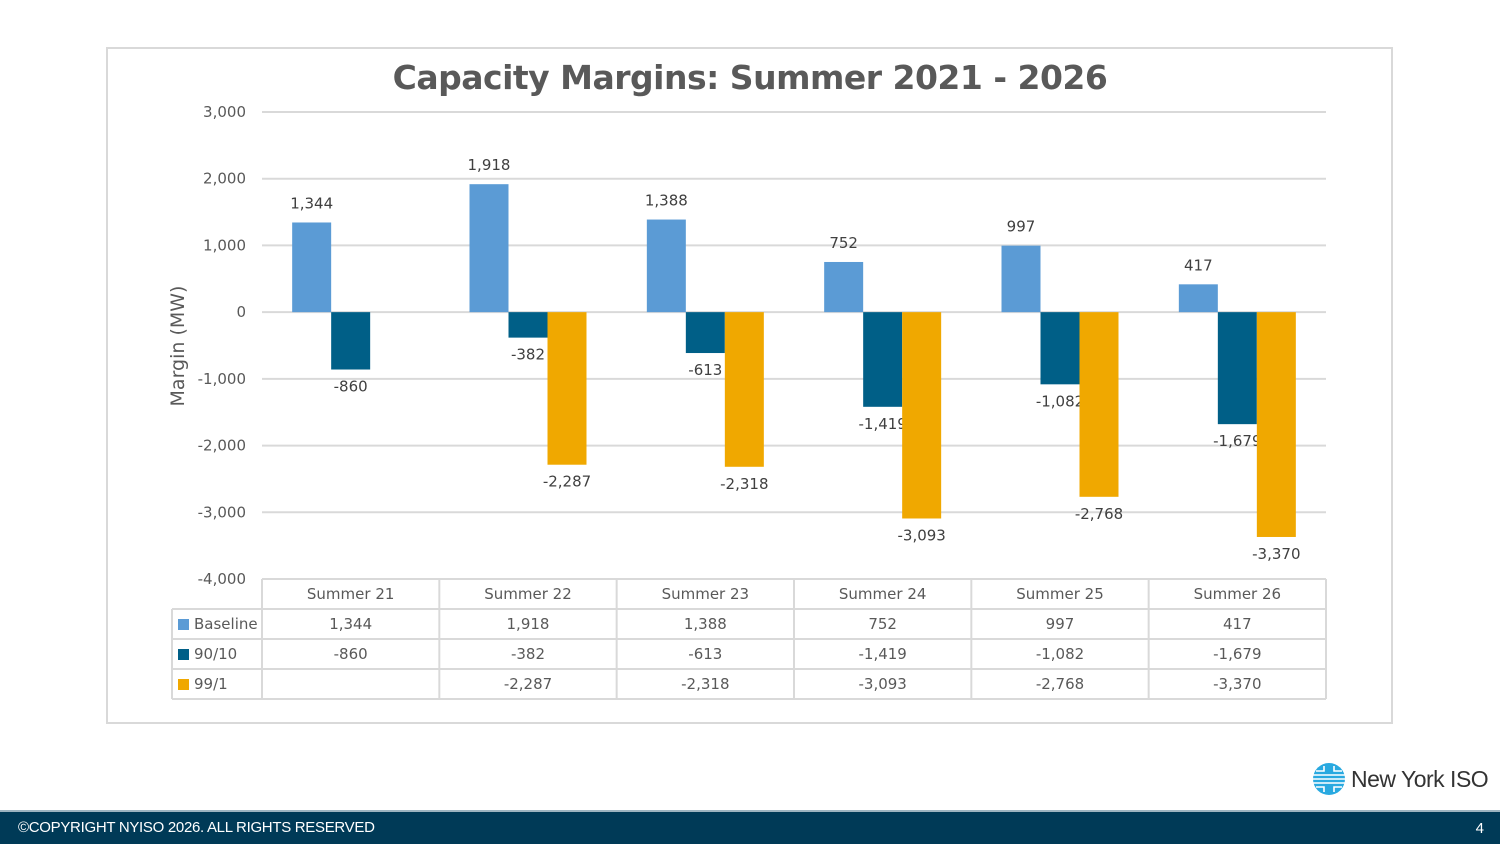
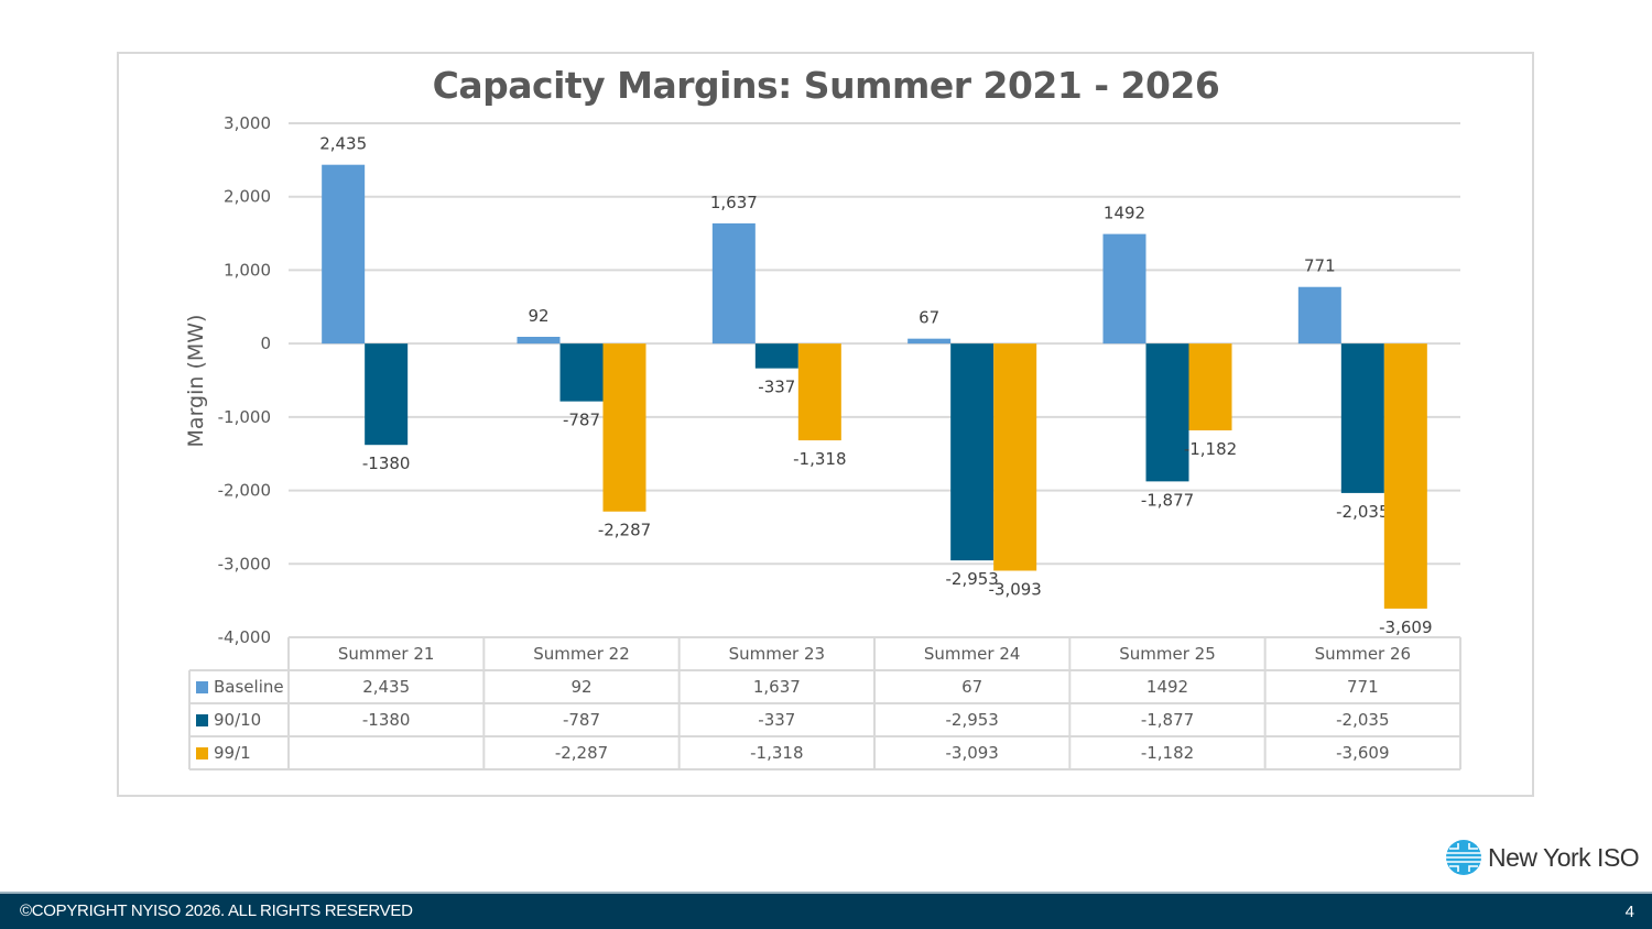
Baseline/Summer 21: 1,344 -> 2,435
90/10/Summer 21: -860 -> -1380
Baseline/Summer 22: 1,918 -> 92
90/10/Summer 22: -382 -> -787
Baseline/Summer 23: 1,388 -> 1,637
90/10/Summer 23: -613 -> -337
99/1/Summer 23: -2,318 -> -1,318
Baseline/Summer 24: 752 -> 67
90/10/Summer 24: -1,419 -> -2,953
Baseline/Summer 25: 997 -> 1492
90/10/Summer 25: -1,082 -> -1,877
99/1/Summer 25: -2,768 -> -1,182
Baseline/Summer 26: 417 -> 771
90/10/Summer 26: -1,679 -> -2,035
99/1/Summer 26: -3,370 -> -3,609
